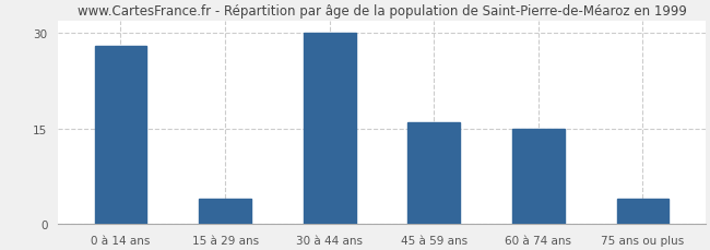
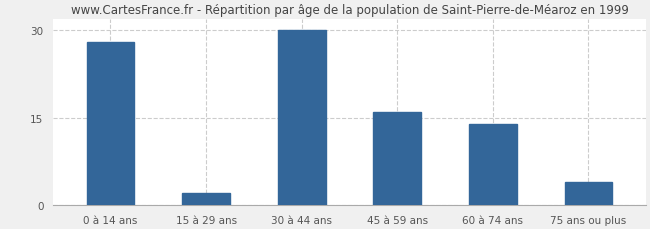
15 à 29 ans: 4 -> 2
60 à 74 ans: 15 -> 14
